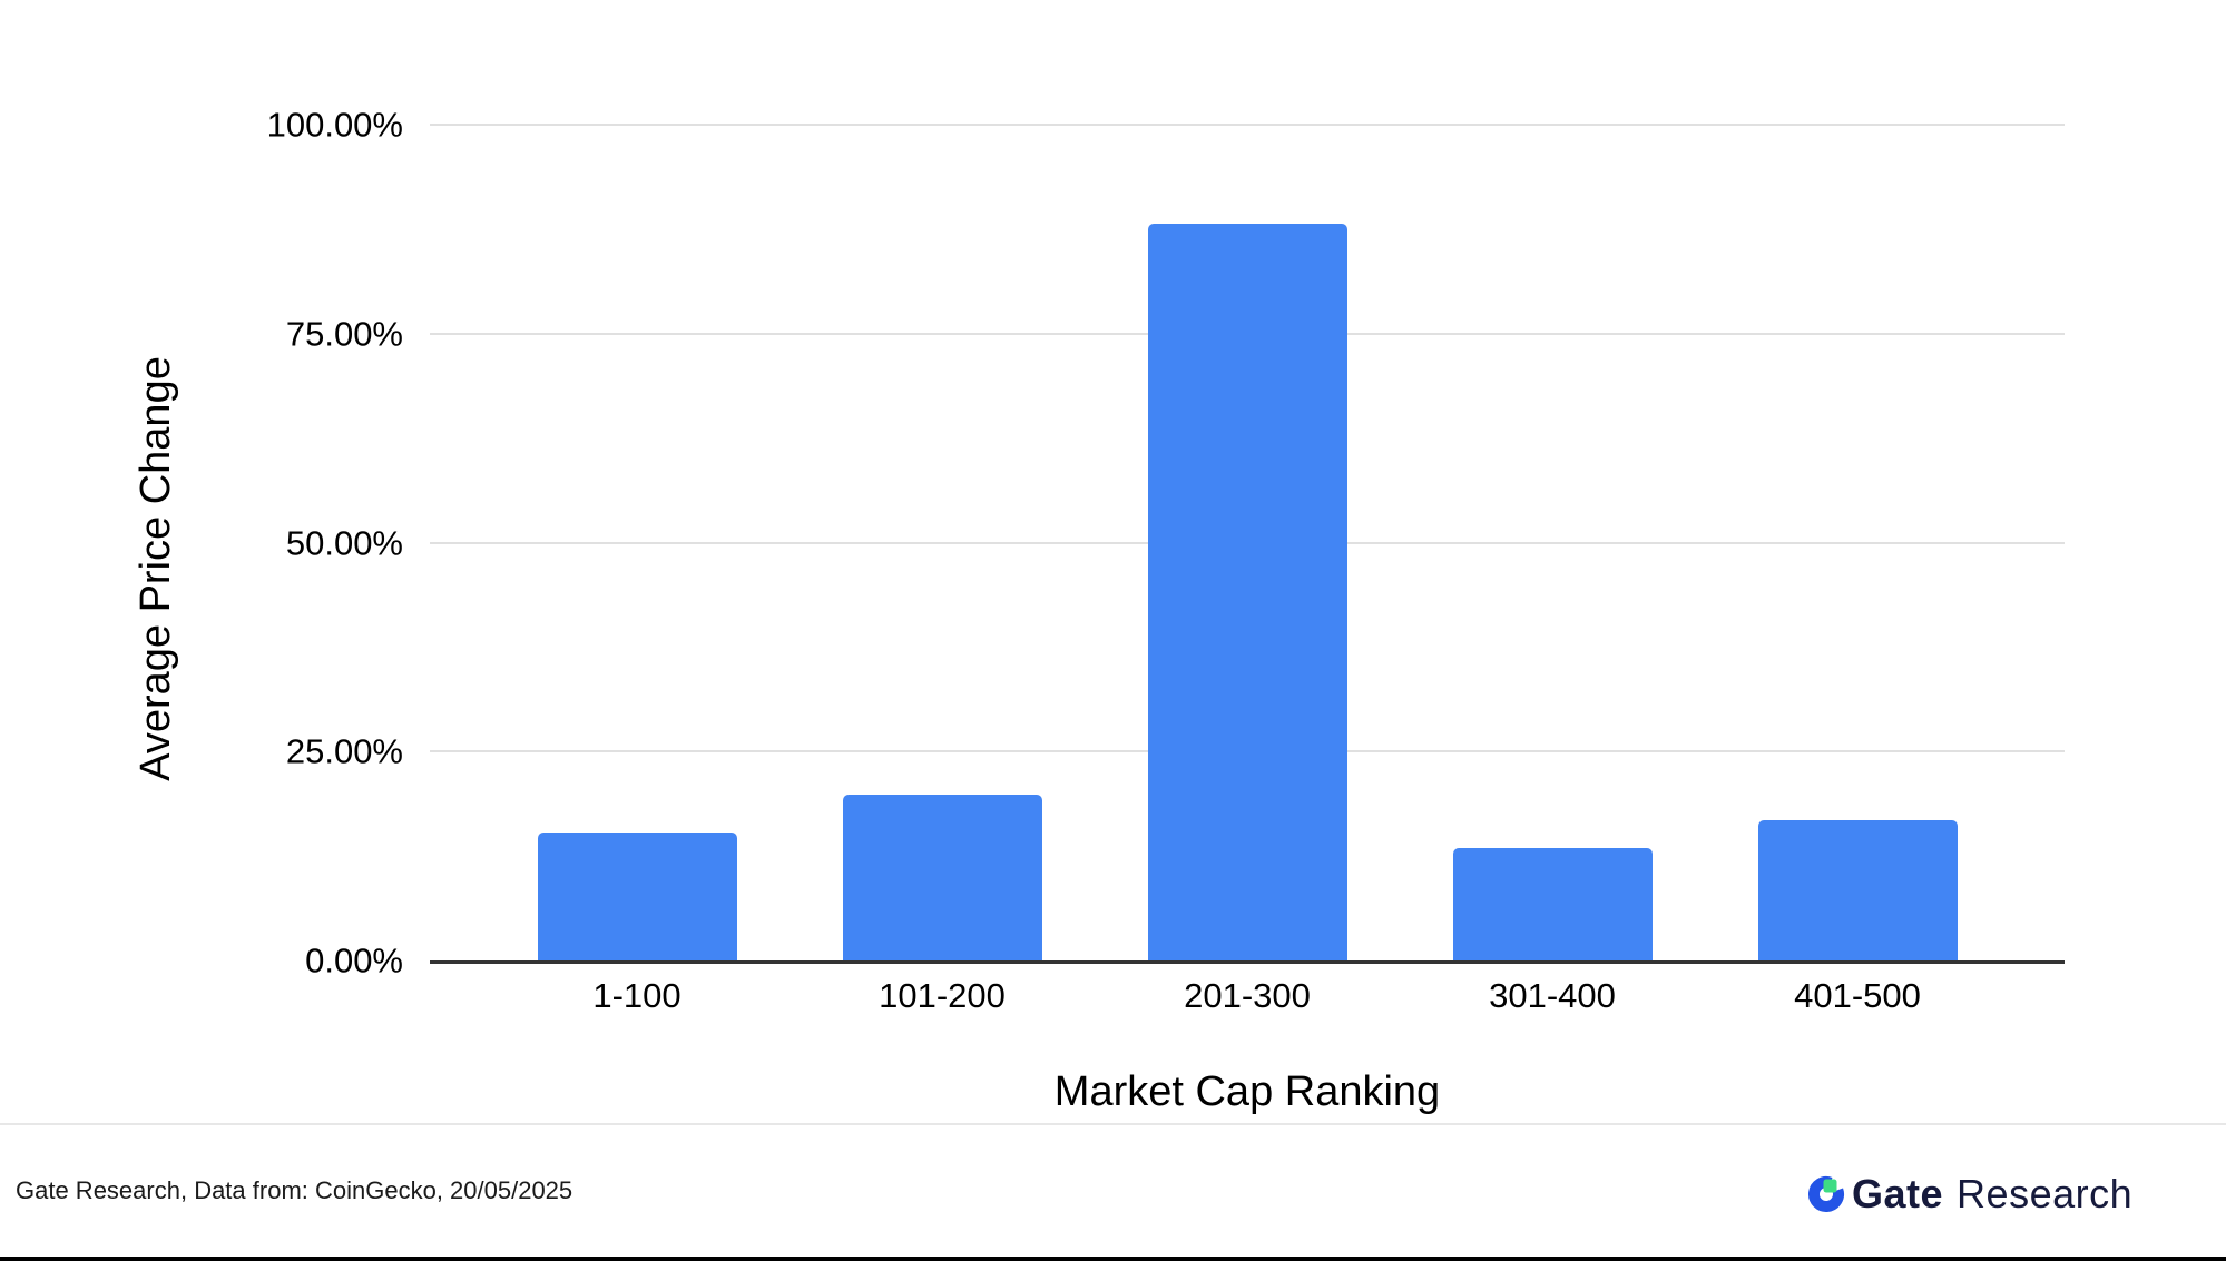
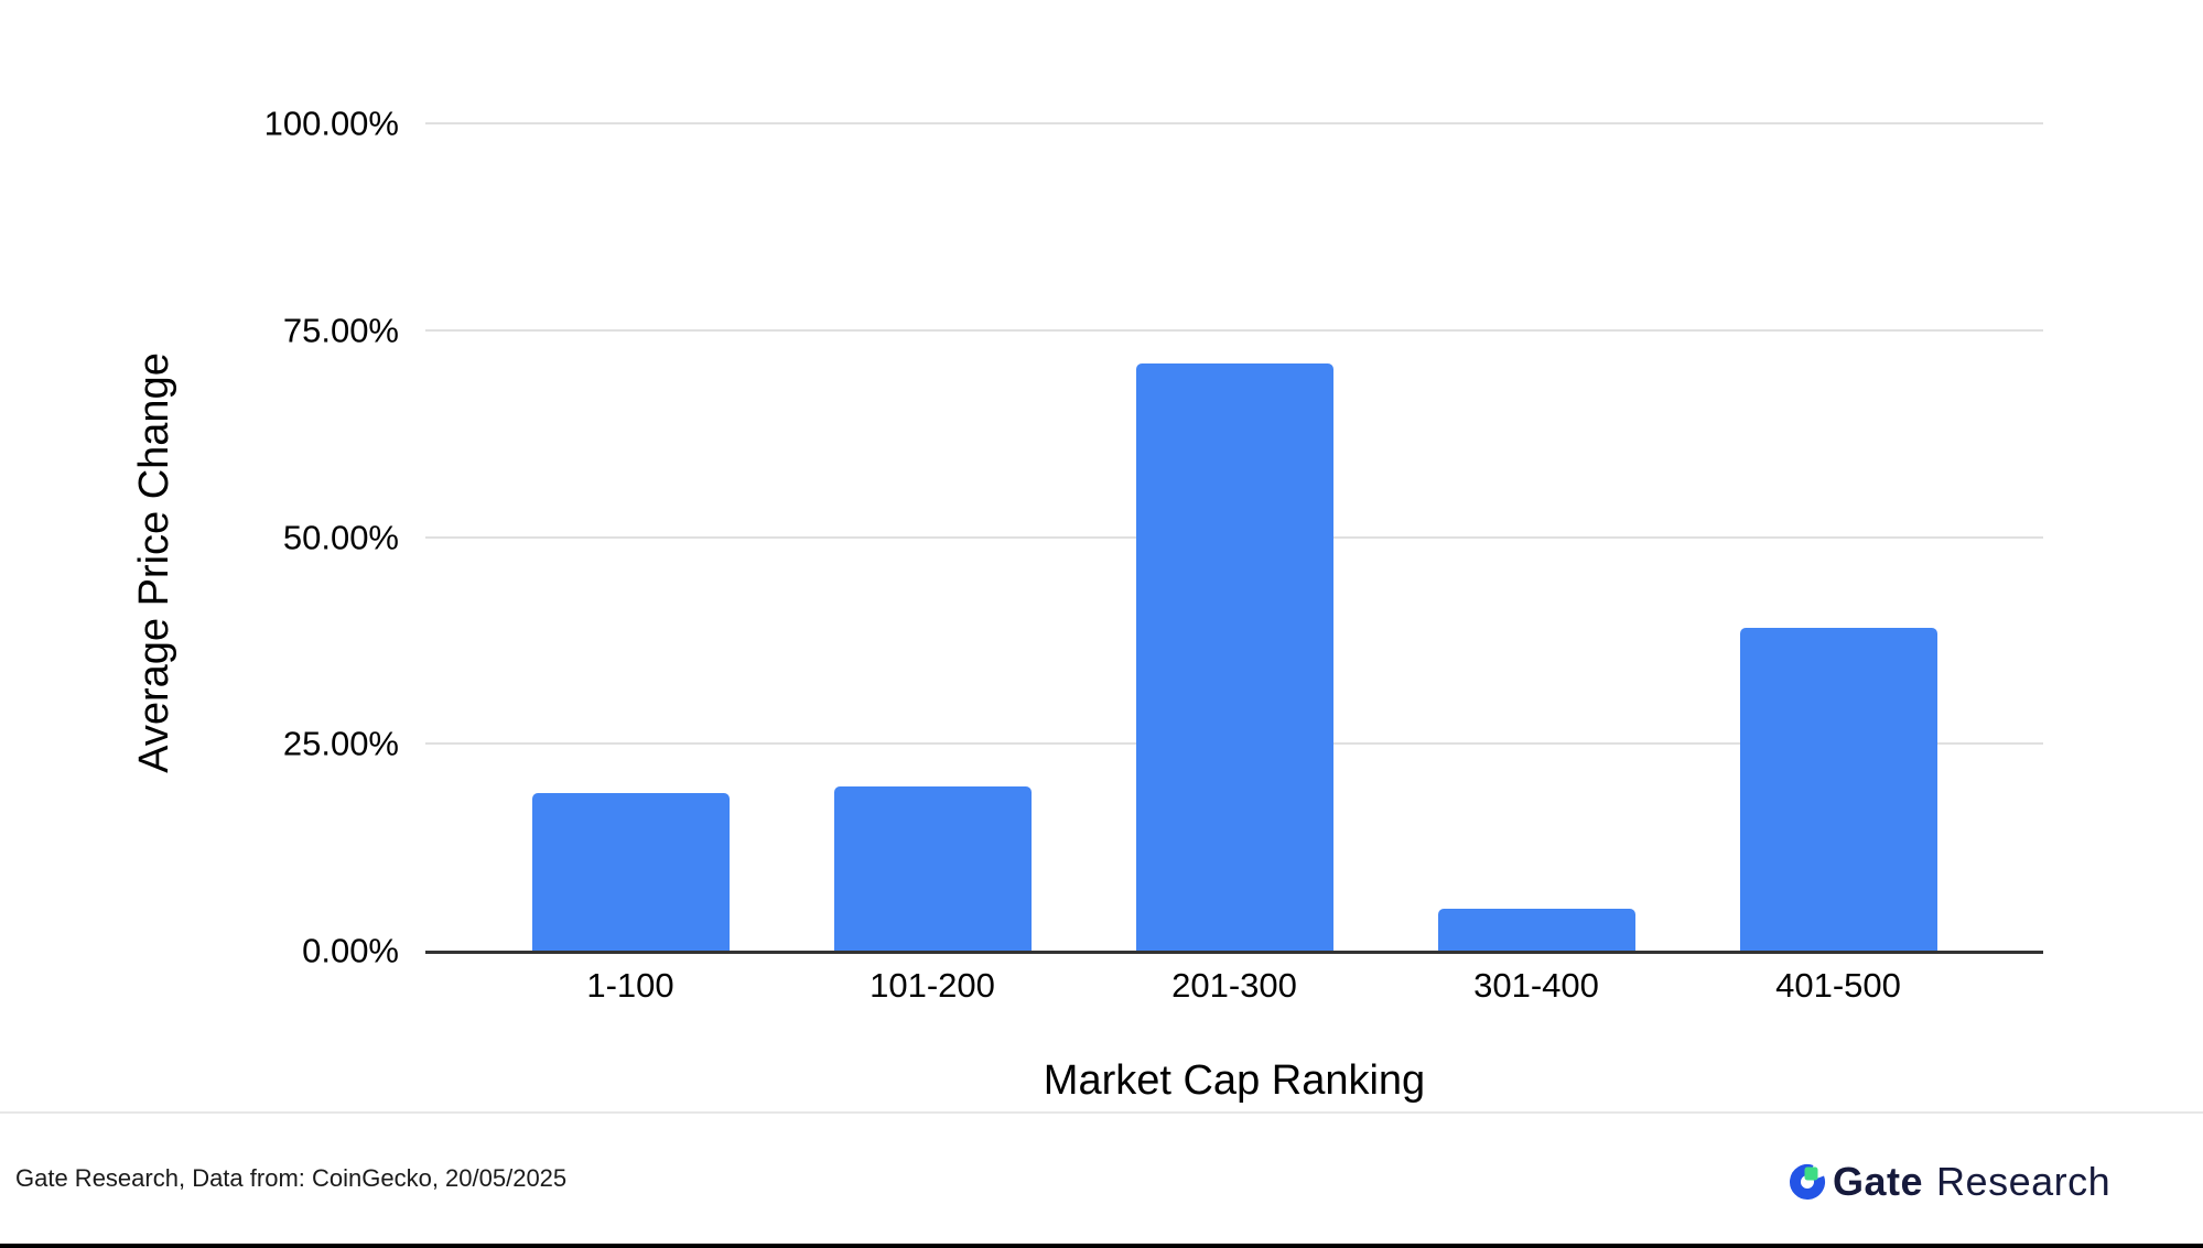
1-100: 15% -> 19%
201-300: 88% -> 71%
301-400: 14% -> 5%
401-500: 17% -> 39%
